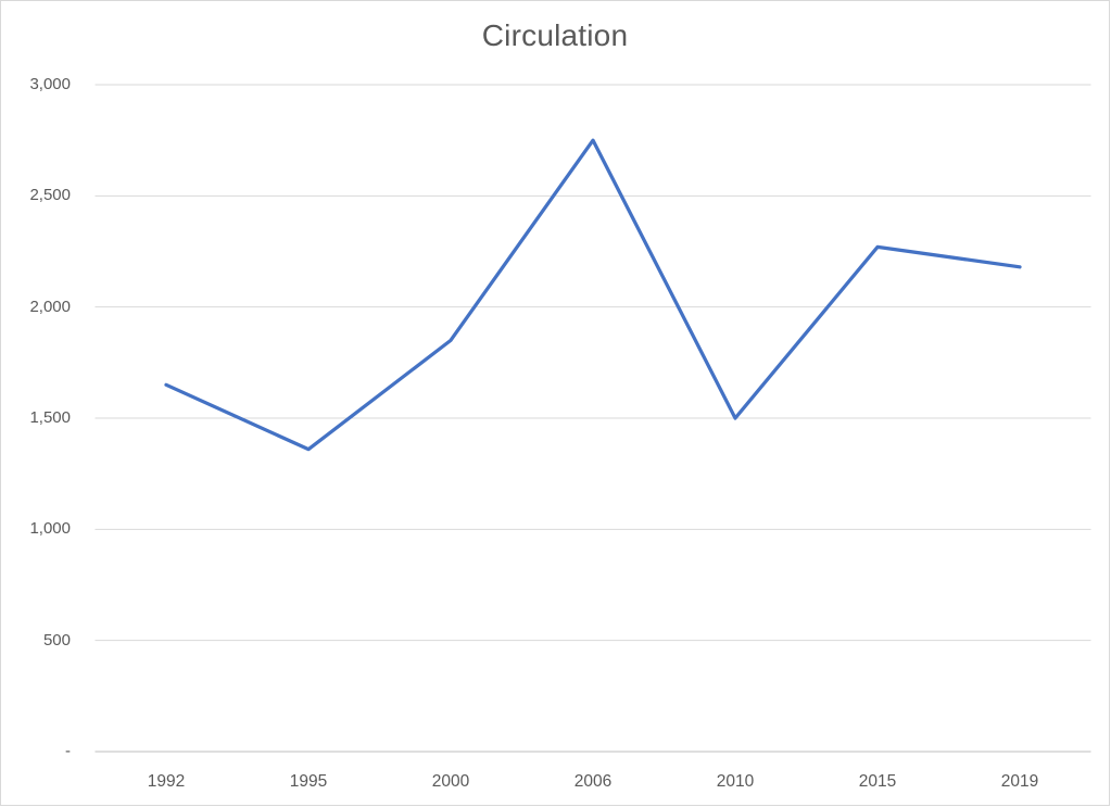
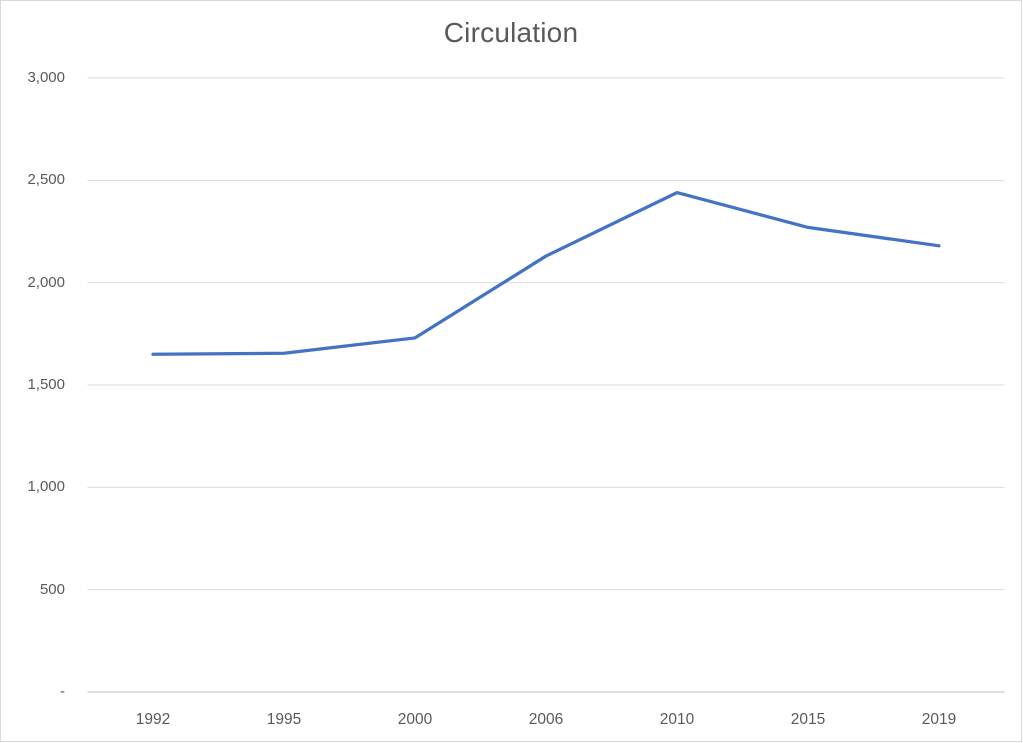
1995: 1360 -> 1660
2000: 1850 -> 1730
2006: 2750 -> 2130
2010: 1500 -> 2440
